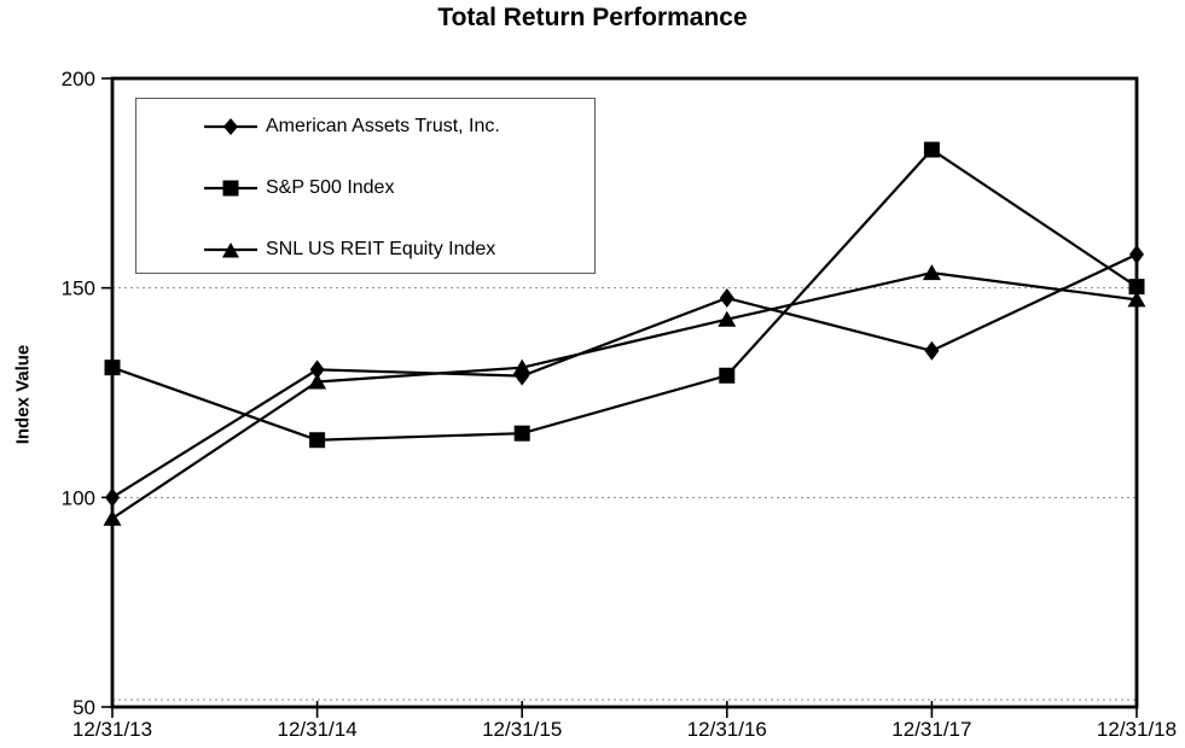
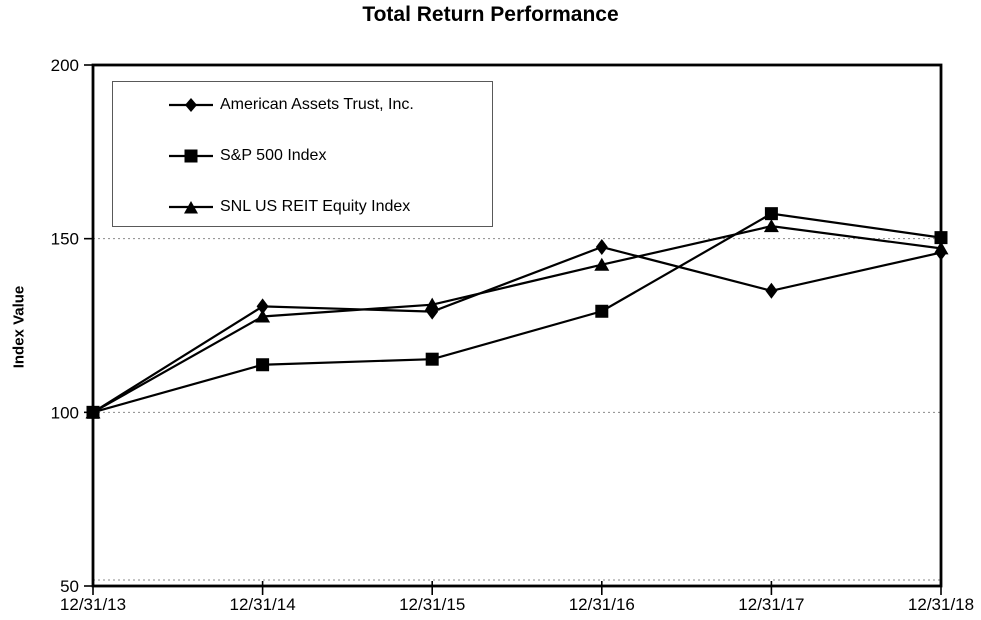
S&P 500 Index/12/31/13: 131 -> 100
SNL US REIT Equity Index/12/31/13: 95 -> 100
S&P 500 Index/12/31/17: 183 -> 157
American Assets Trust, Inc./12/31/18: 158 -> 146
